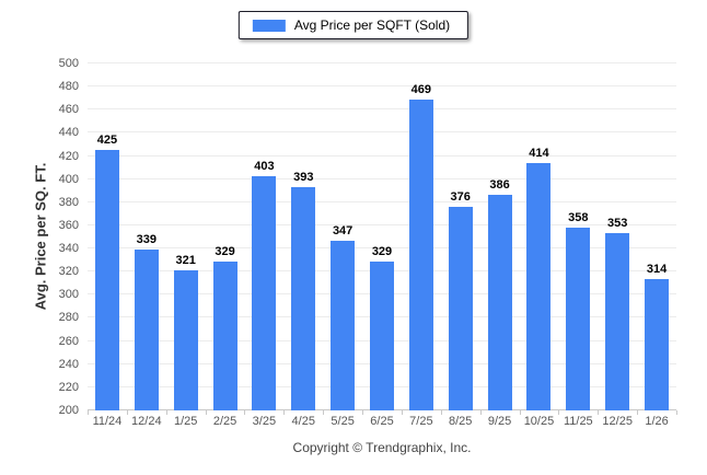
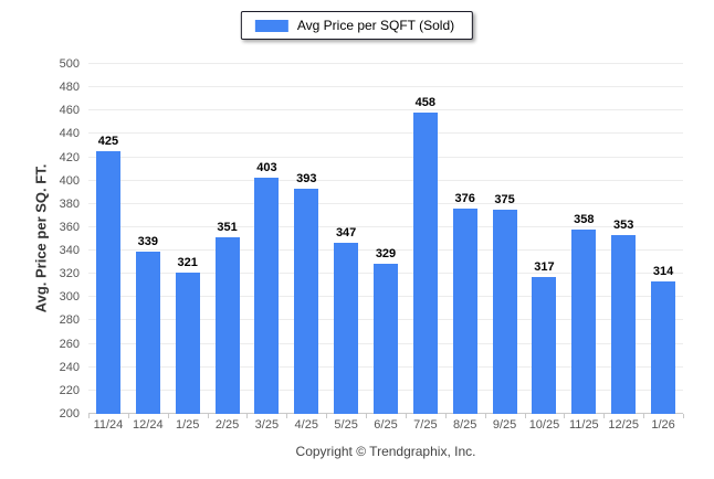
2/25: 329 -> 351
7/25: 469 -> 458
9/25: 386 -> 375
10/25: 414 -> 317
